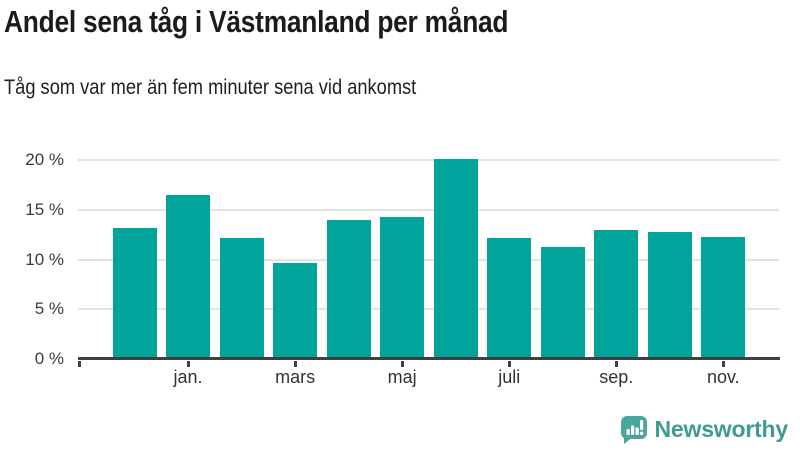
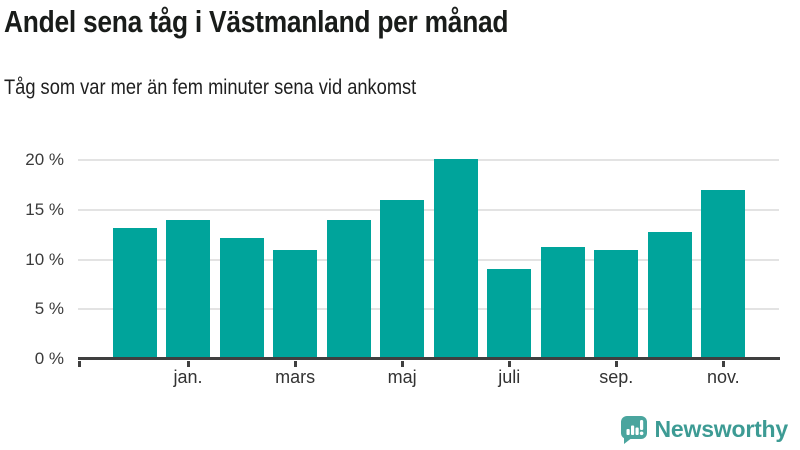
jan.: 16% -> 14%
mars: 10% -> 11%
maj: 14% -> 16%
juli: 12% -> 9%
sep.: 13% -> 11%
nov.: 12% -> 17%
